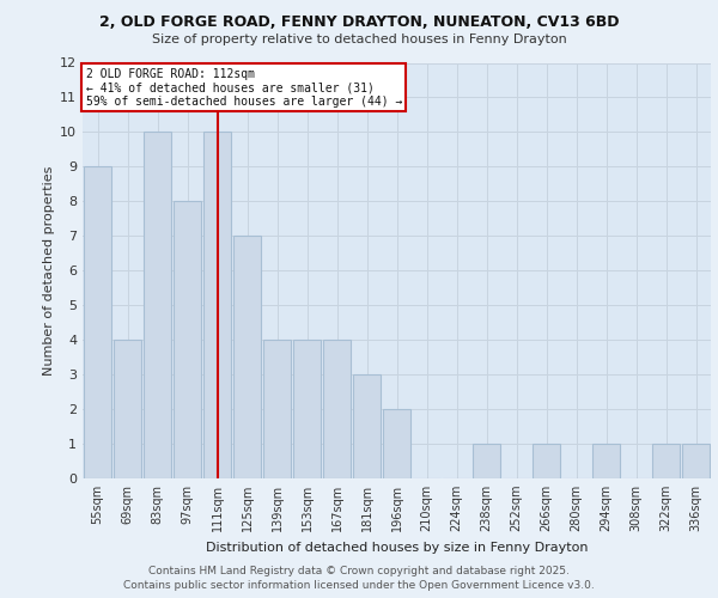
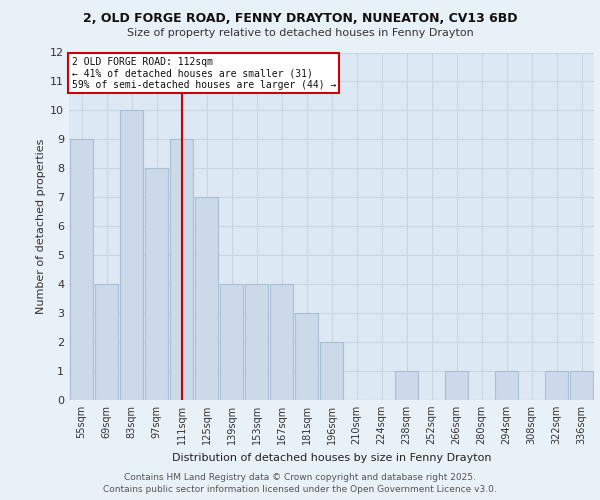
111sqm: 10 -> 9
